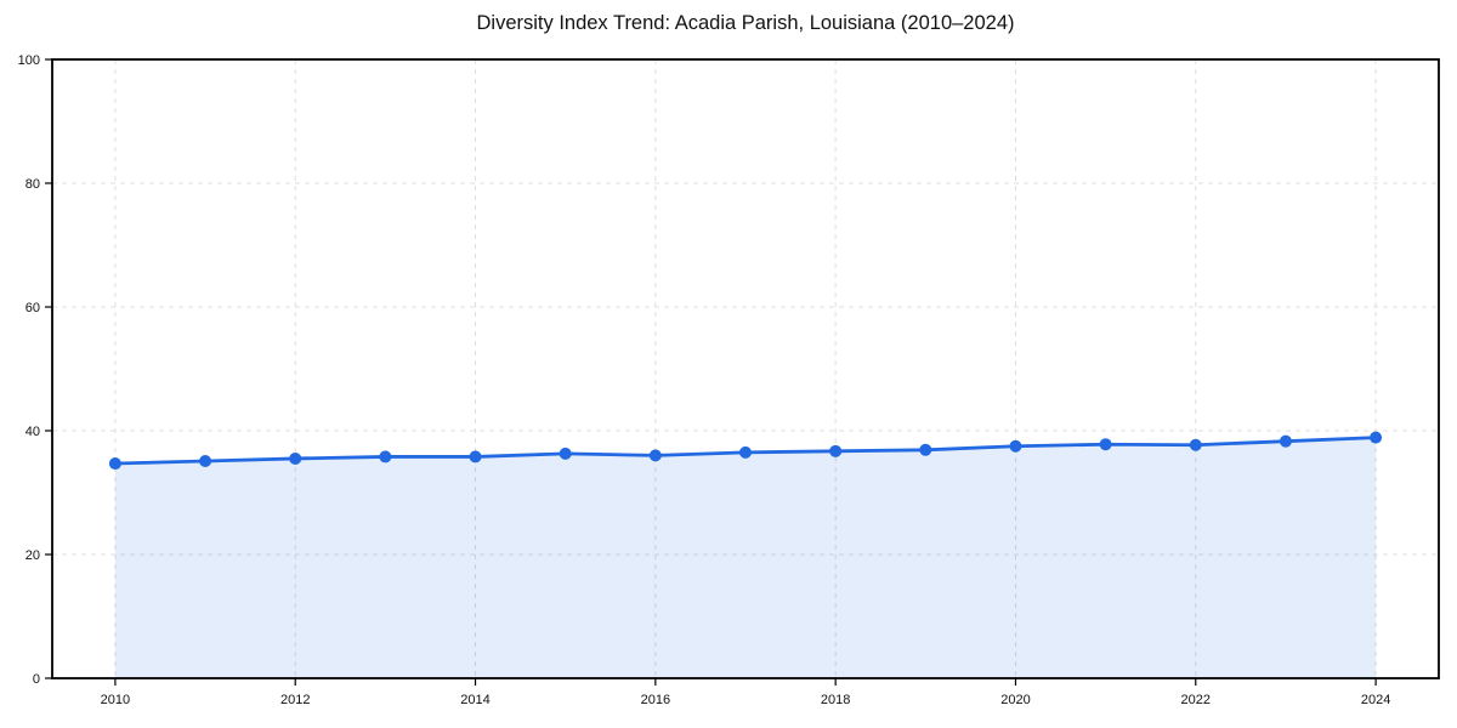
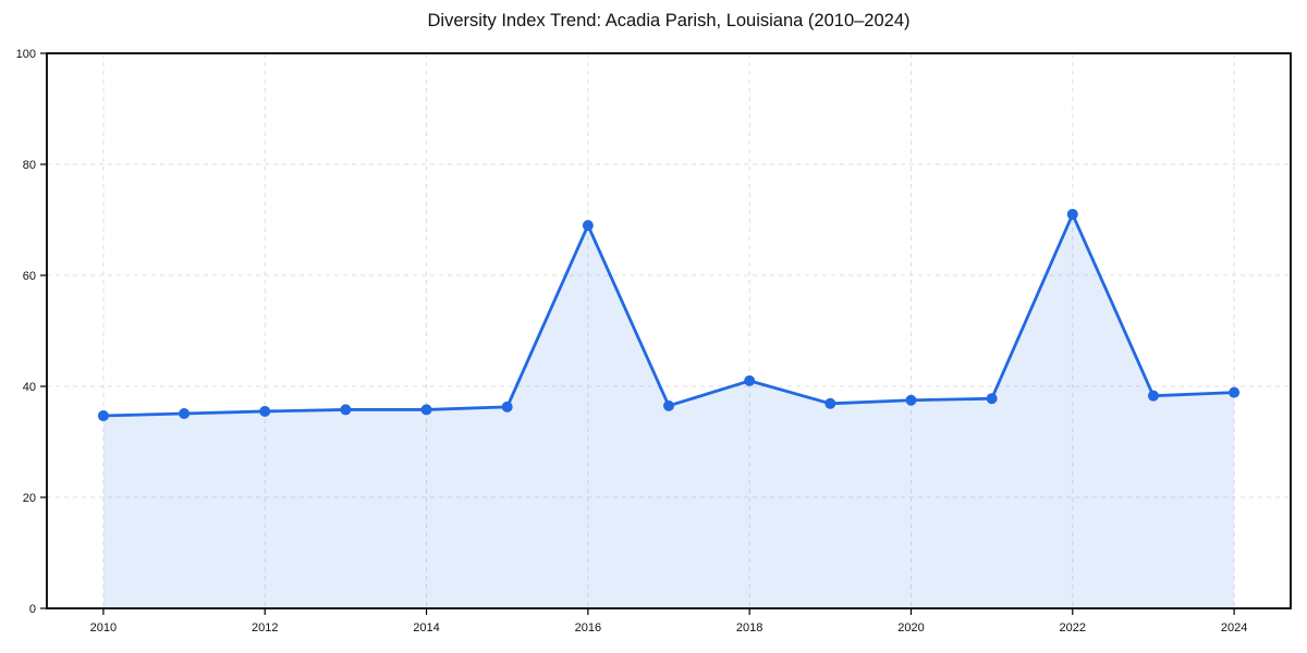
2016: 36 -> 69
2018: 37 -> 41
2022: 38 -> 71
